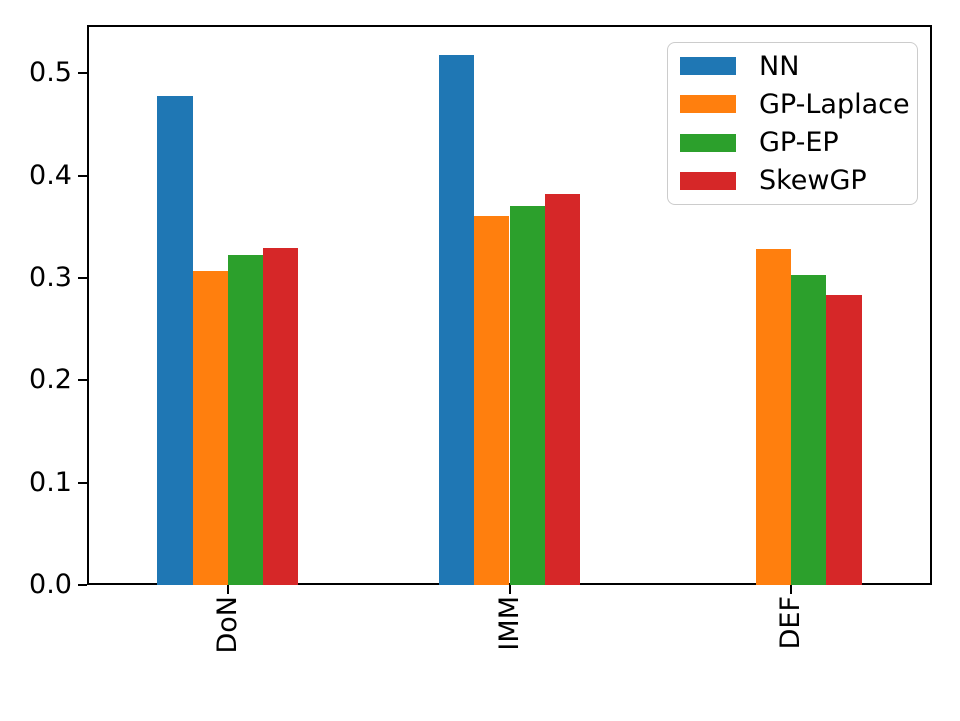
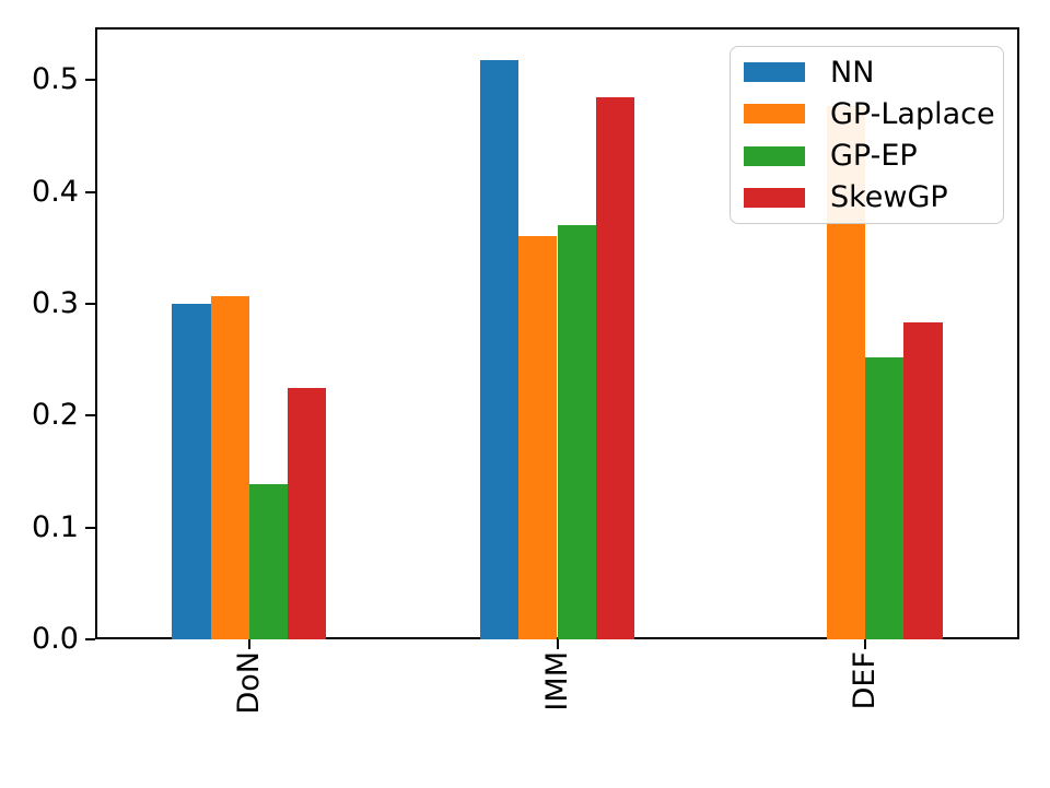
NN/DoN: 0.478 -> 0.300
GP-EP/DoN: 0.322 -> 0.139
SkewGP/DoN: 0.329 -> 0.225
SkewGP/IMM: 0.382 -> 0.485
GP-Laplace/DEF: 0.328 -> 0.477
GP-EP/DEF: 0.303 -> 0.252
